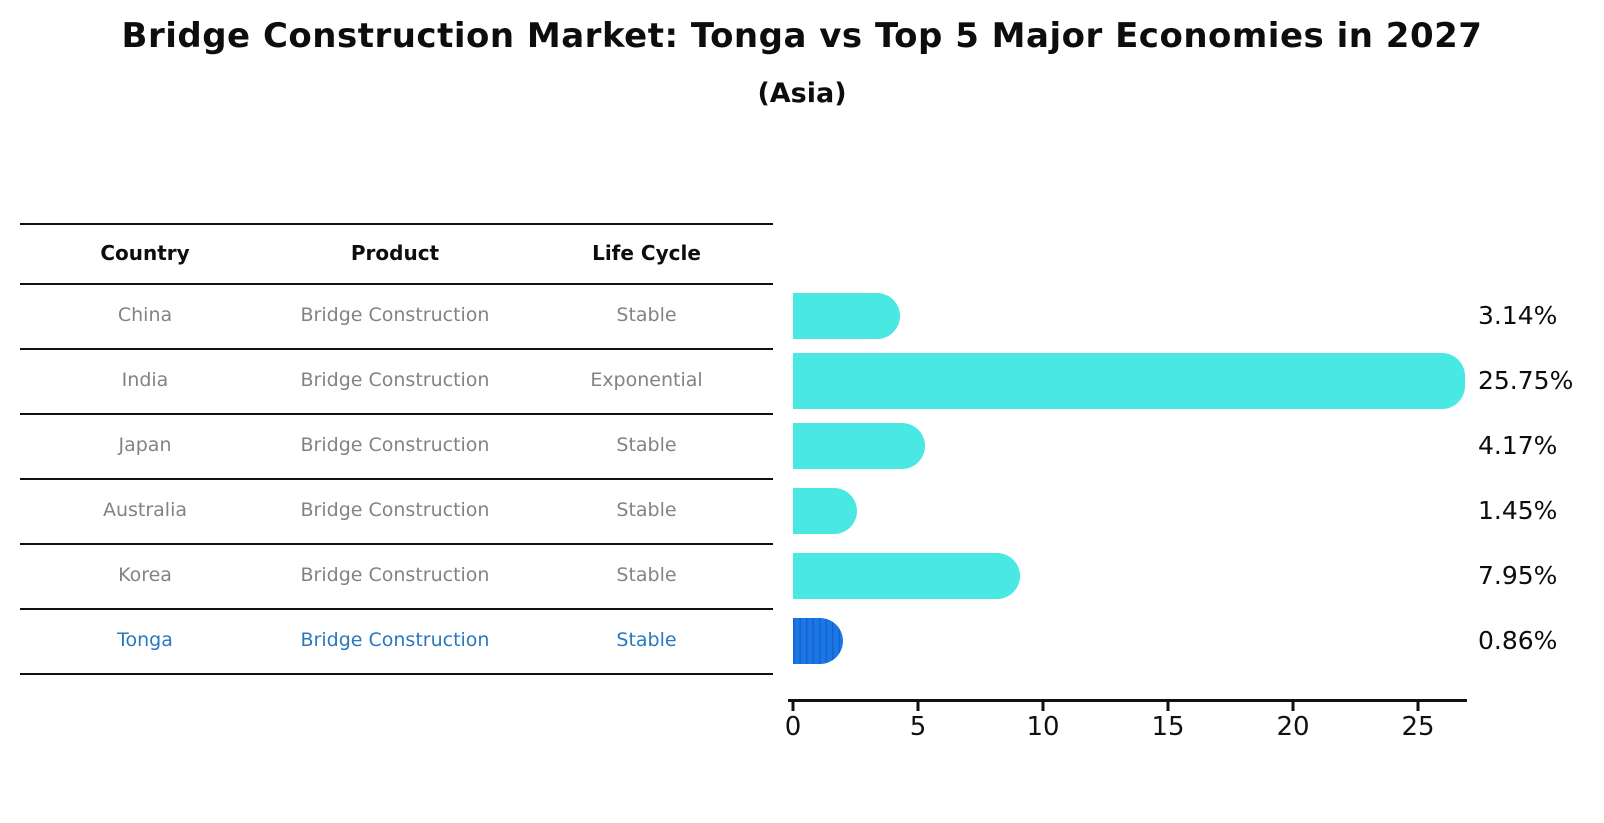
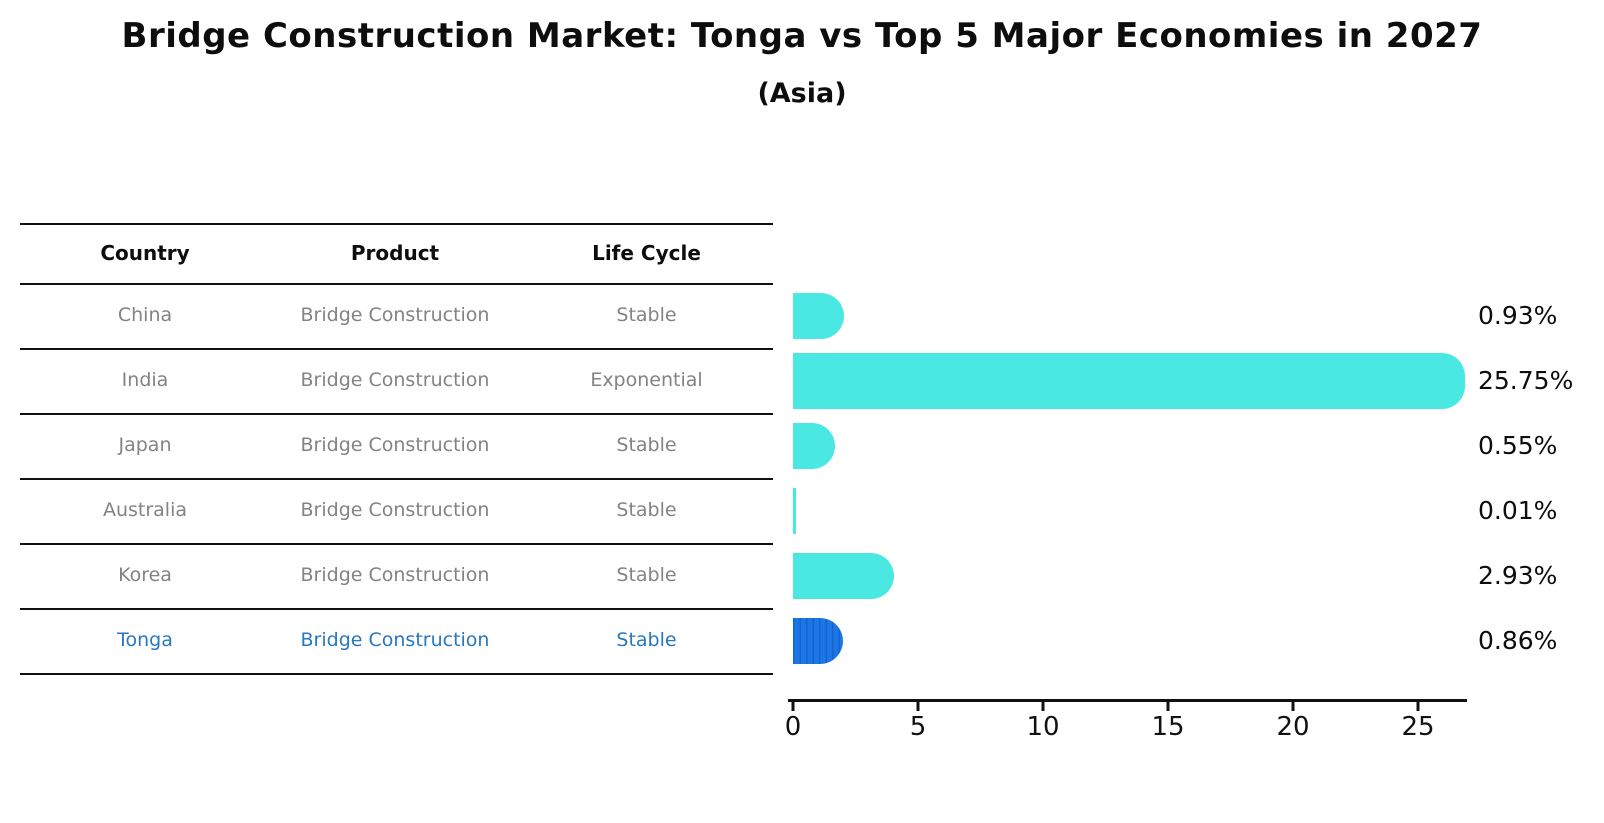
China: 3.14% -> 0.93%
Japan: 4.17% -> 0.55%
Australia: 1.45% -> 0.01%
Korea: 7.95% -> 2.93%
